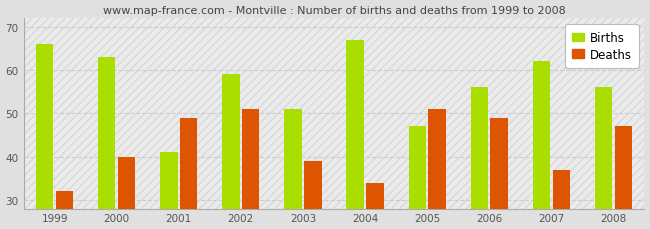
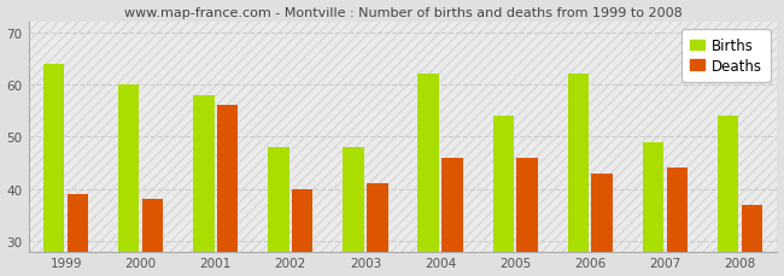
Births/1999: 66 -> 64
Deaths/1999: 32 -> 39
Births/2000: 63 -> 60
Deaths/2000: 40 -> 38
Births/2001: 41 -> 58
Deaths/2001: 49 -> 56
Births/2002: 59 -> 48
Deaths/2002: 51 -> 40
Births/2003: 51 -> 48
Deaths/2003: 39 -> 41
Births/2004: 67 -> 62
Deaths/2004: 34 -> 46
Births/2005: 47 -> 54
Deaths/2005: 51 -> 46
Births/2006: 56 -> 62
Deaths/2006: 49 -> 43
Births/2007: 62 -> 49
Deaths/2007: 37 -> 44
Births/2008: 56 -> 54
Deaths/2008: 47 -> 37
